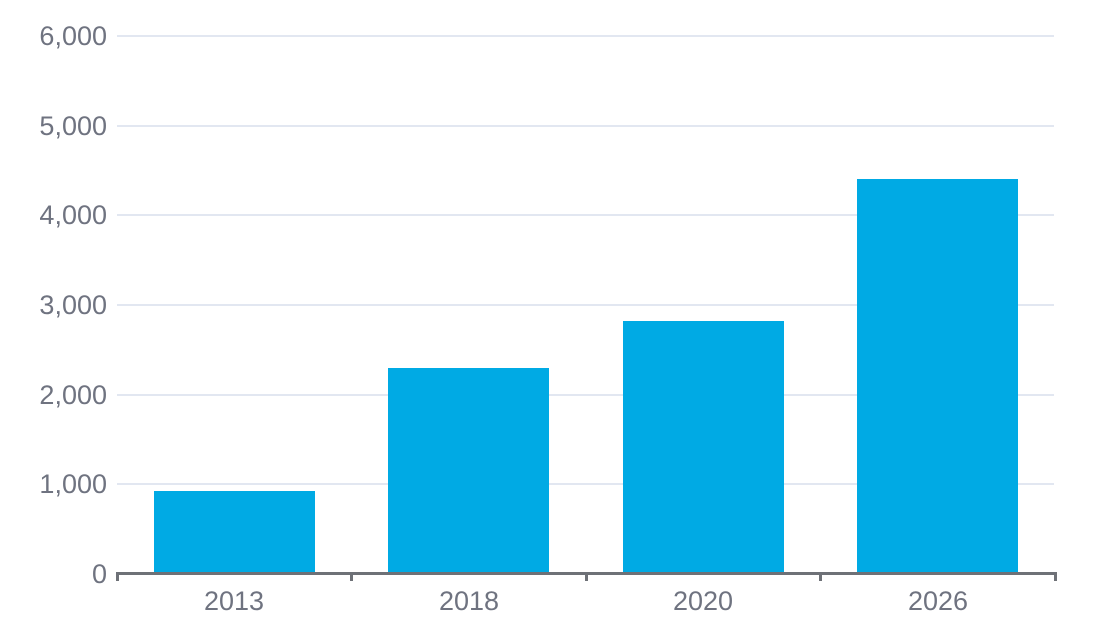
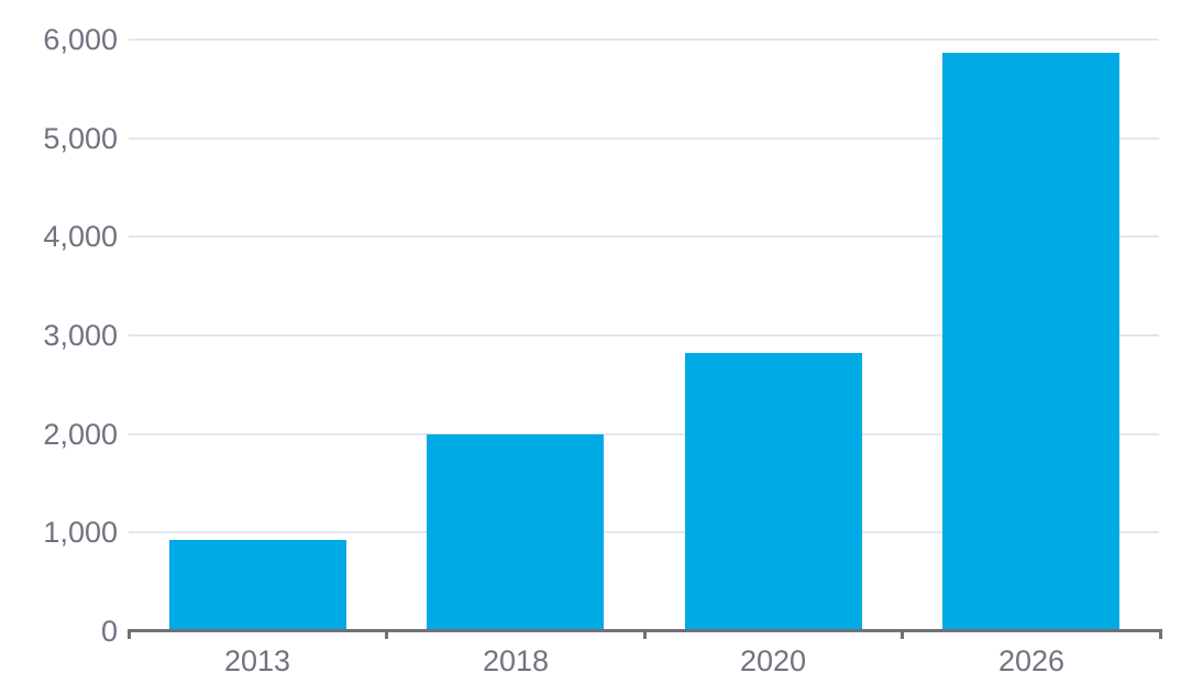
2018: 2300 -> 2000
2026: 4400 -> 5900
